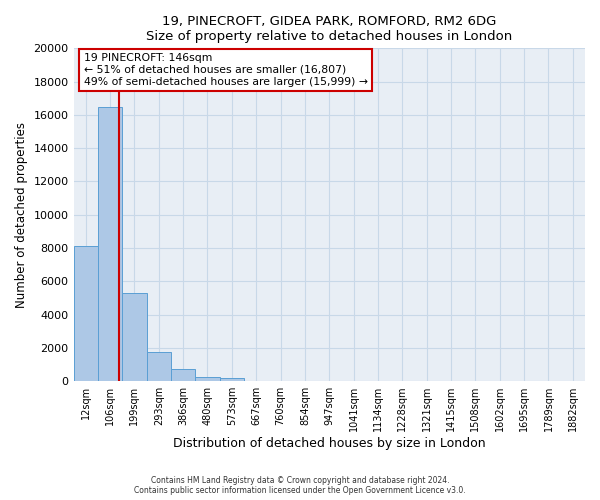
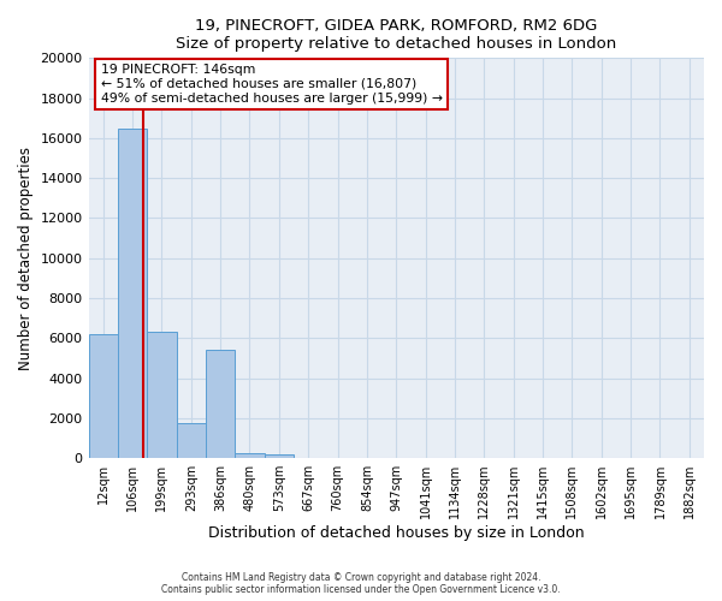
12sqm: 8100 -> 6200
199sqm: 5300 -> 6300
386sqm: 800 -> 5400
